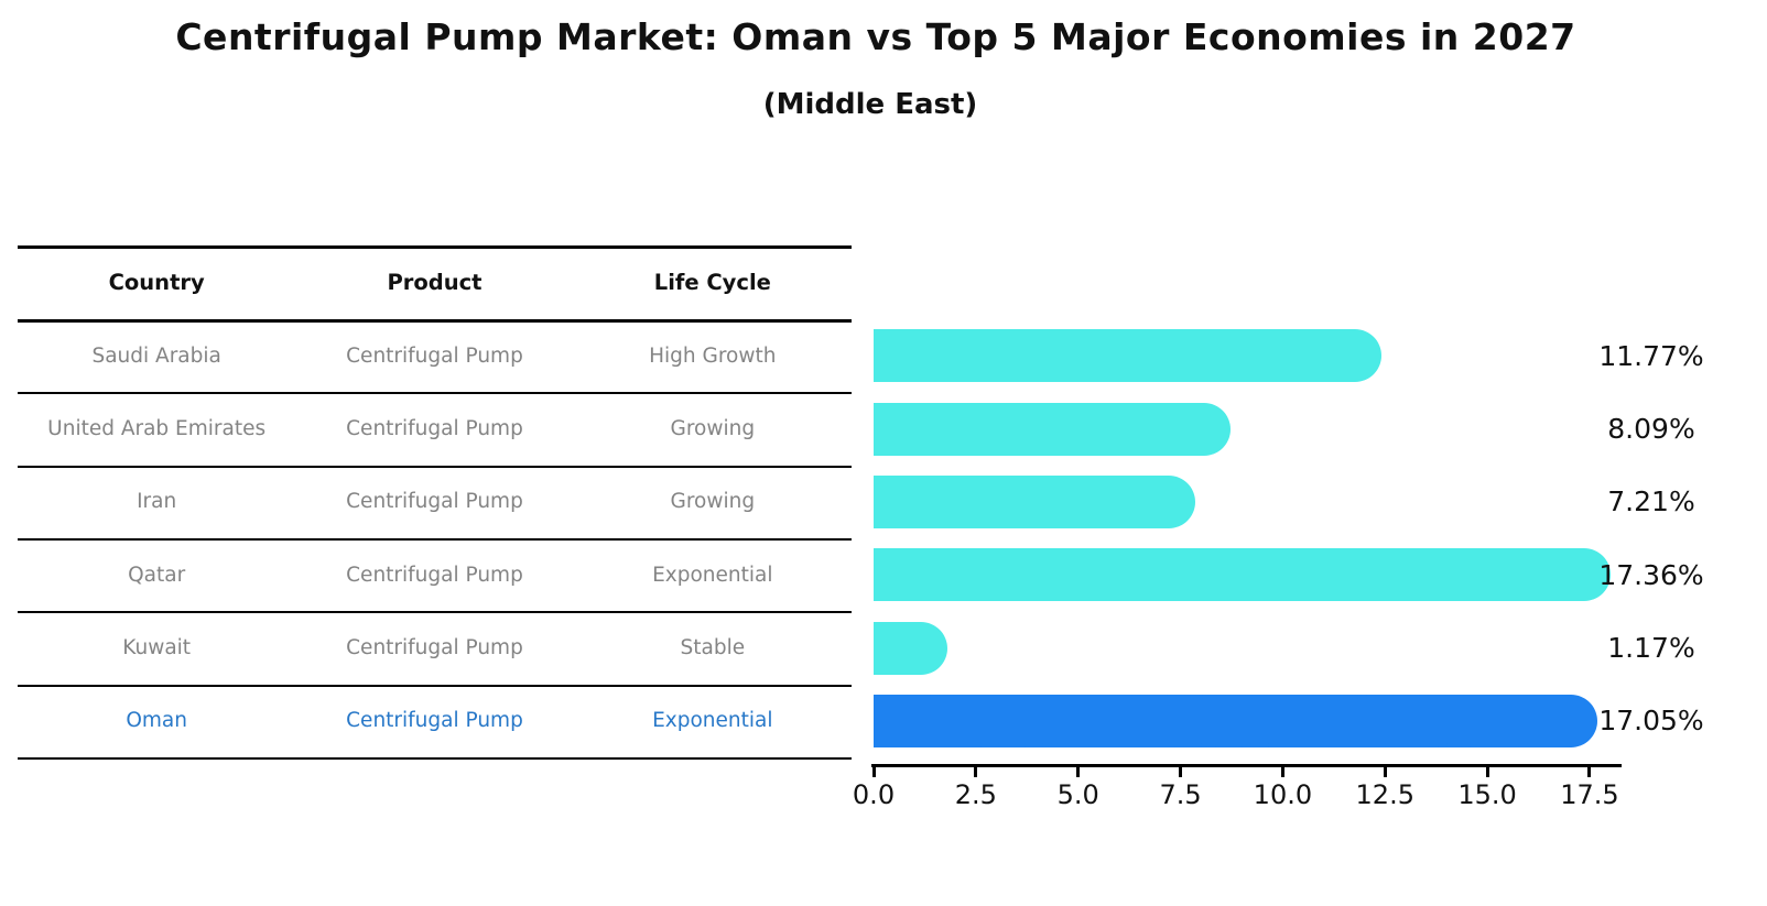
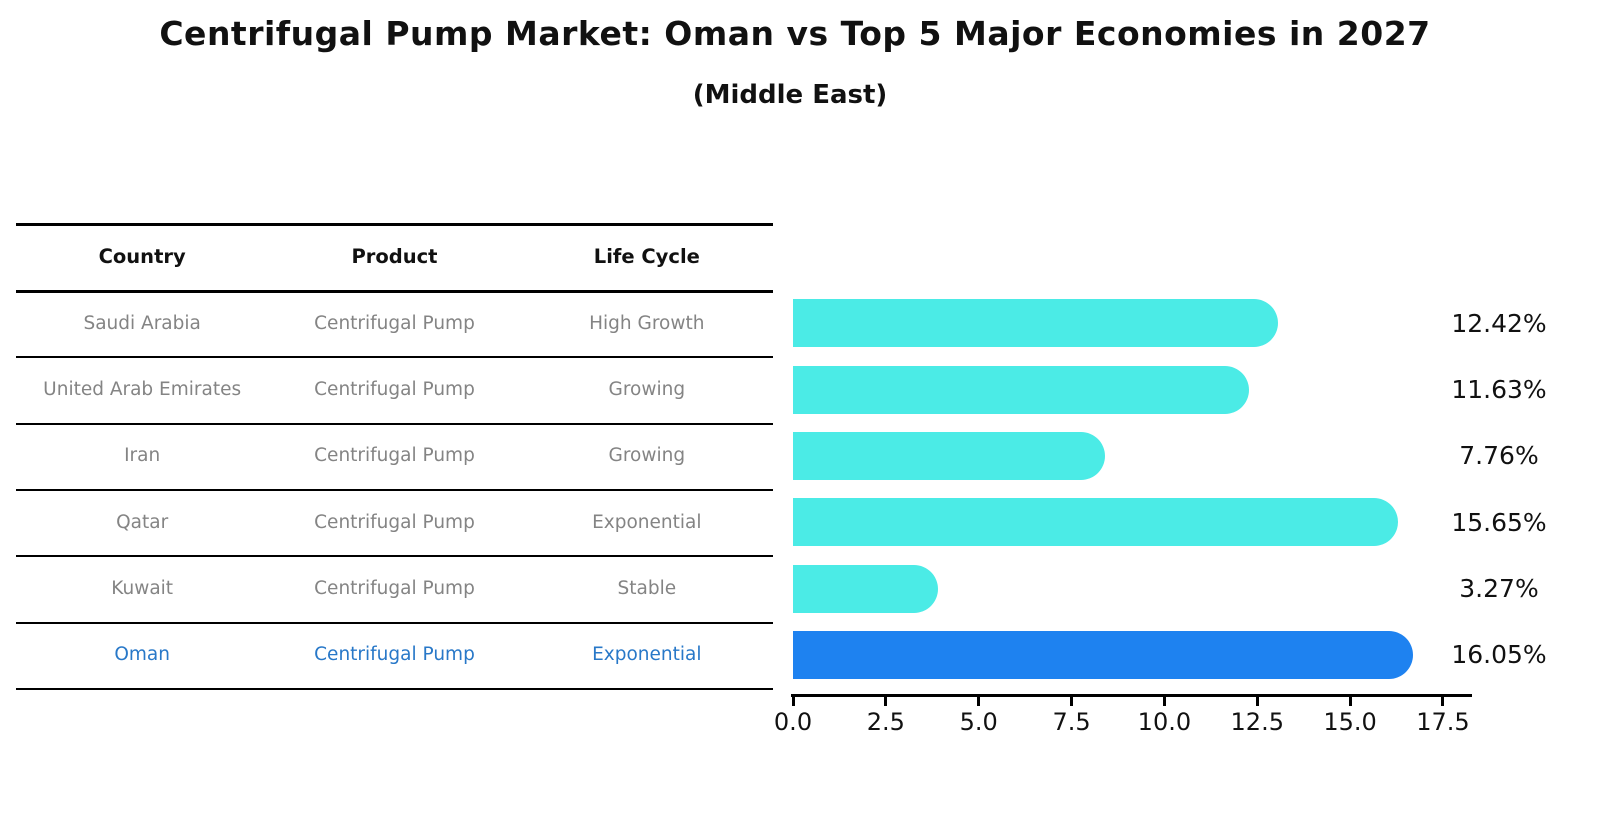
Saudi Arabia: 11.77% -> 12.42%
United Arab Emirates: 8.09% -> 11.63%
Iran: 7.21% -> 7.76%
Qatar: 17.36% -> 15.65%
Kuwait: 1.17% -> 3.27%
Oman: 17.05% -> 16.05%
